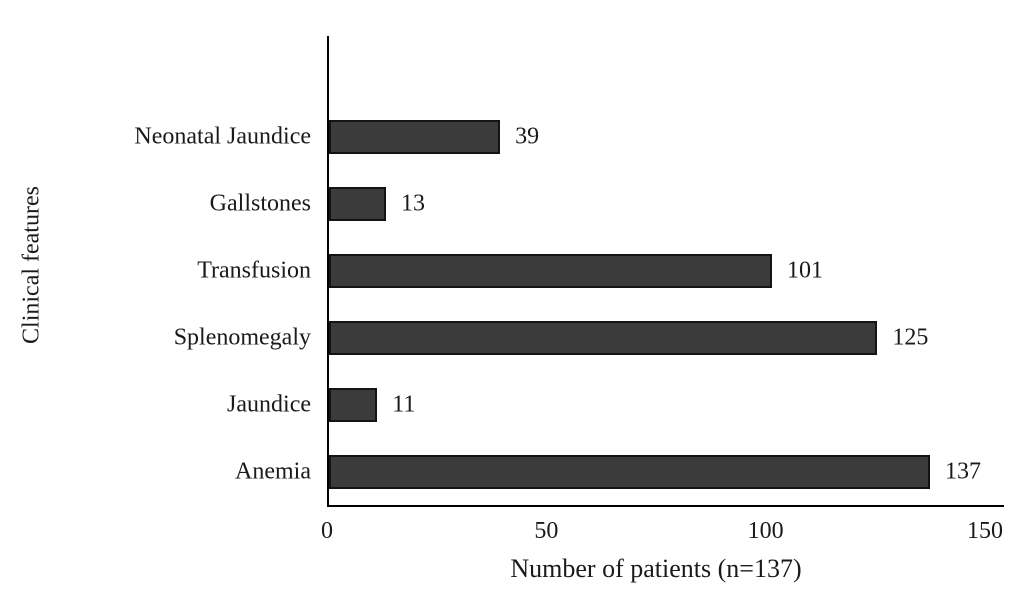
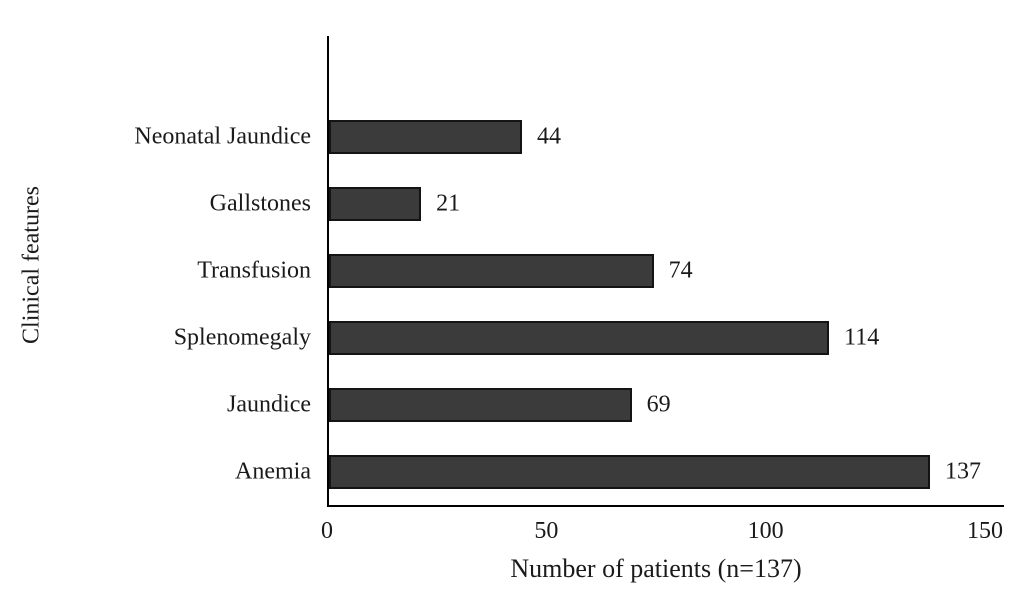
Neonatal Jaundice: 39 -> 44
Gallstones: 13 -> 21
Transfusion: 101 -> 74
Splenomegaly: 125 -> 114
Jaundice: 11 -> 69
